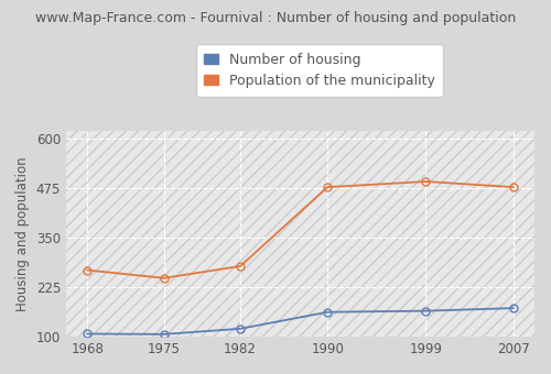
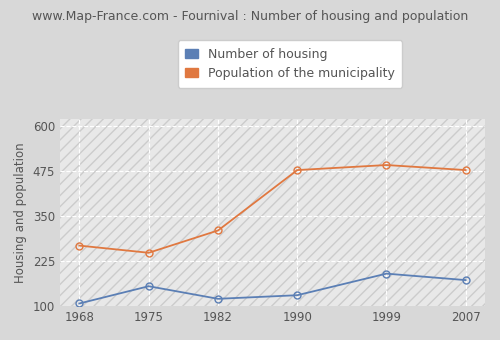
Number of housing/1975: 106 -> 155
Population of the municipality/1982: 278 -> 310
Number of housing/1990: 162 -> 130
Number of housing/1999: 165 -> 190
